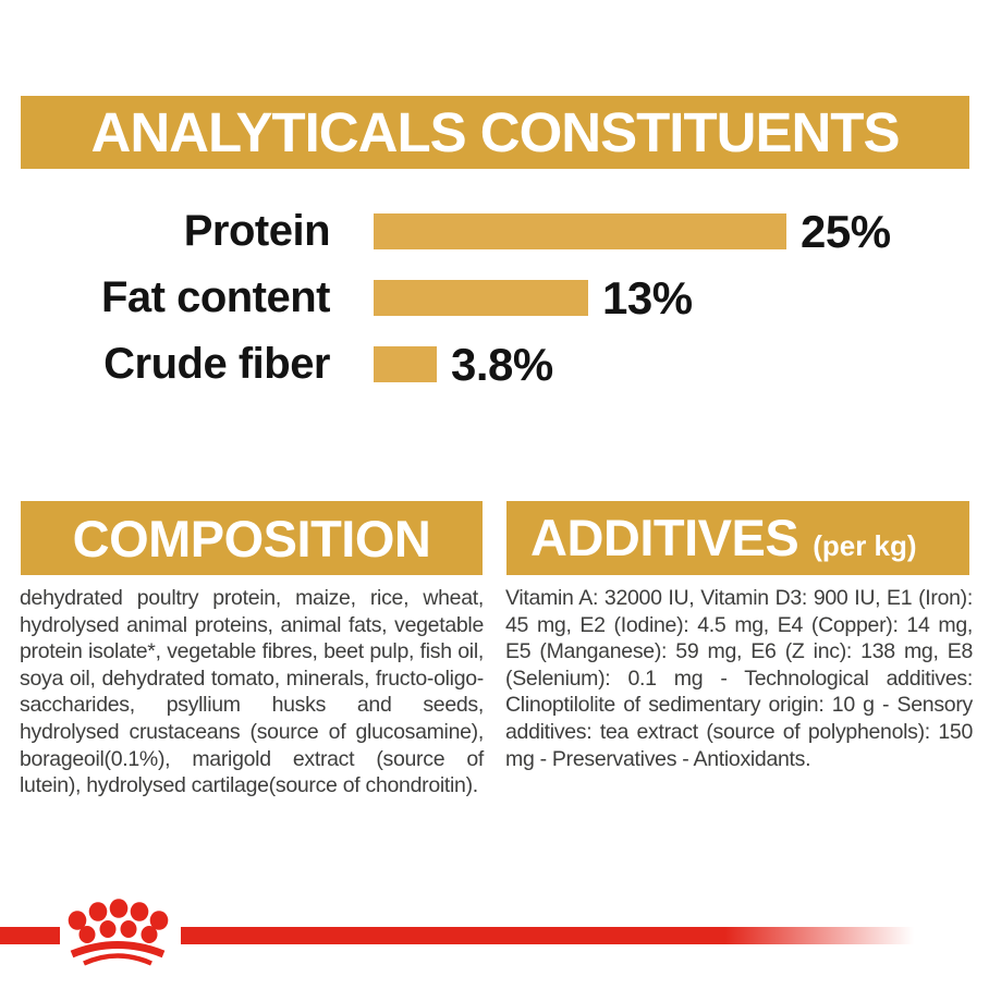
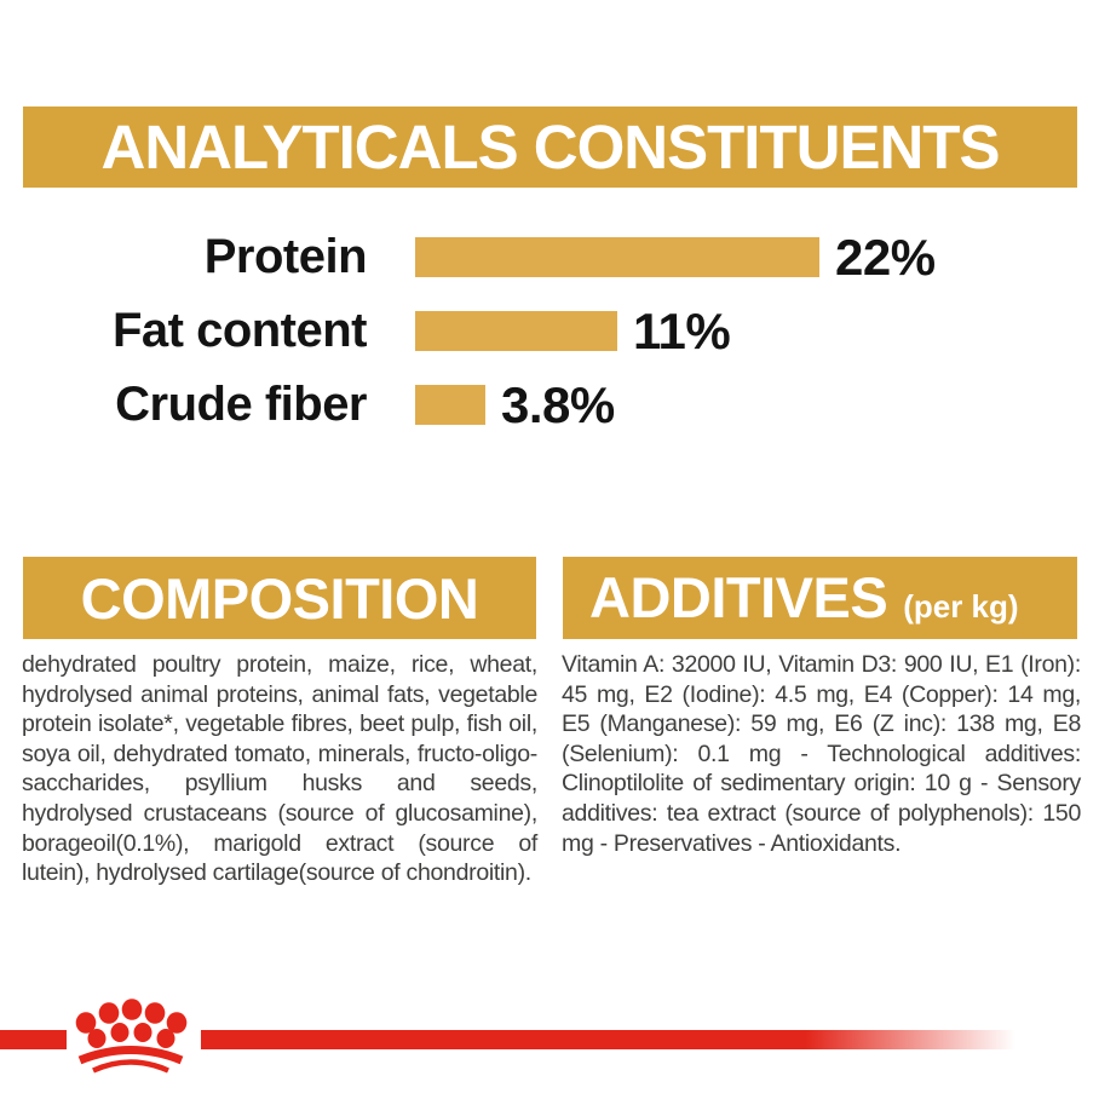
Protein: 25% -> 22%
Fat content: 13% -> 11%
